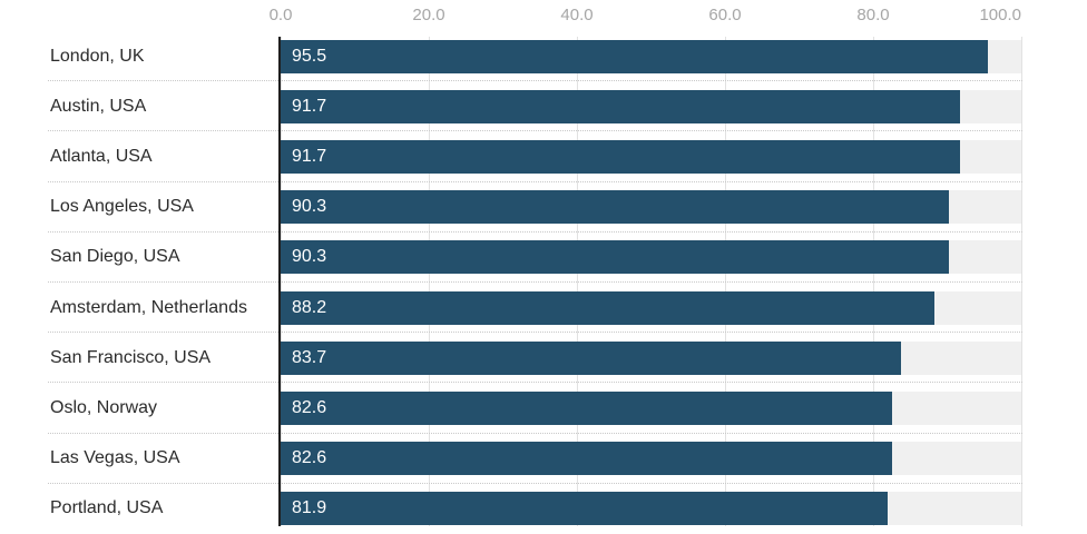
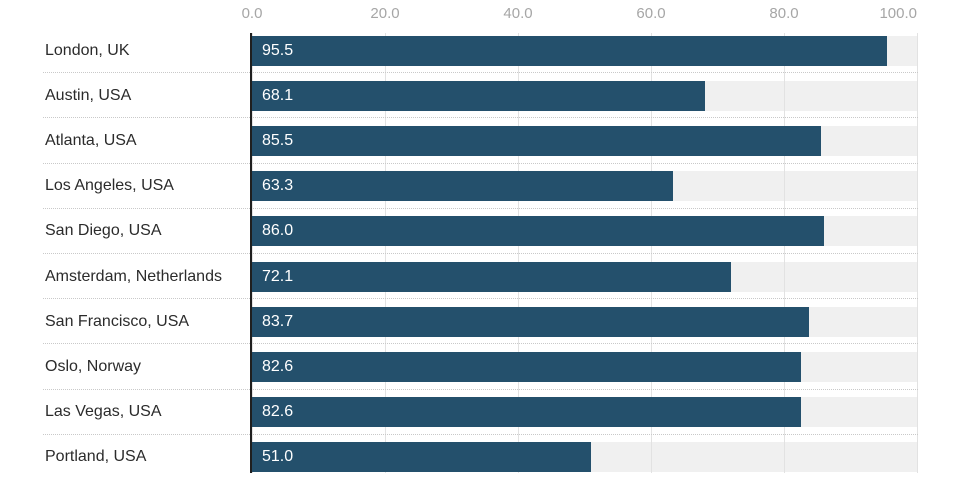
Austin, USA: 91.7 -> 68.1
Atlanta, USA: 91.7 -> 85.5
Los Angeles, USA: 90.3 -> 63.3
San Diego, USA: 90.3 -> 86.0
Amsterdam, Netherlands: 88.2 -> 72.1
Portland, USA: 81.9 -> 51.0
